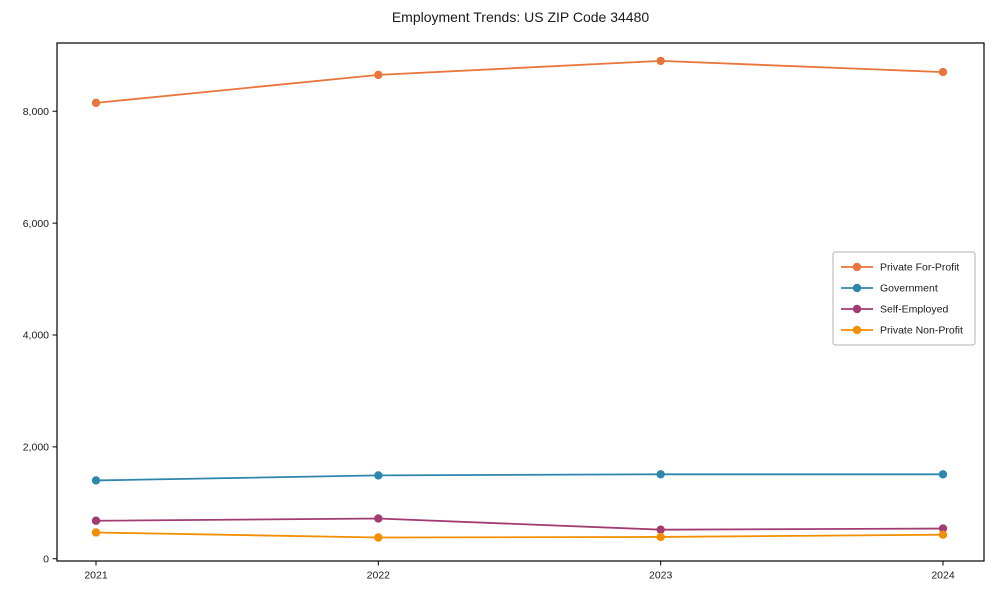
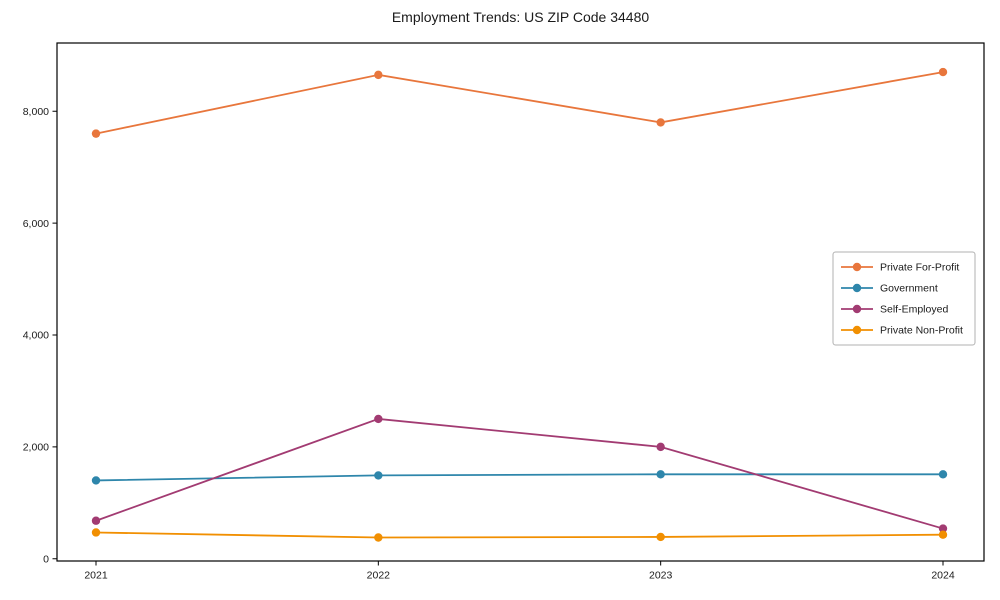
Private For-Profit/2021: 8200 -> 7600
Self-Employed/2022: 700 -> 2500
Private For-Profit/2023: 8900 -> 7800
Self-Employed/2023: 500 -> 2000
